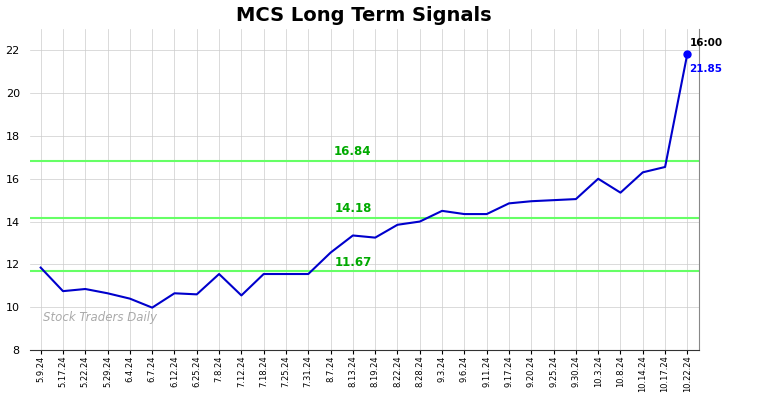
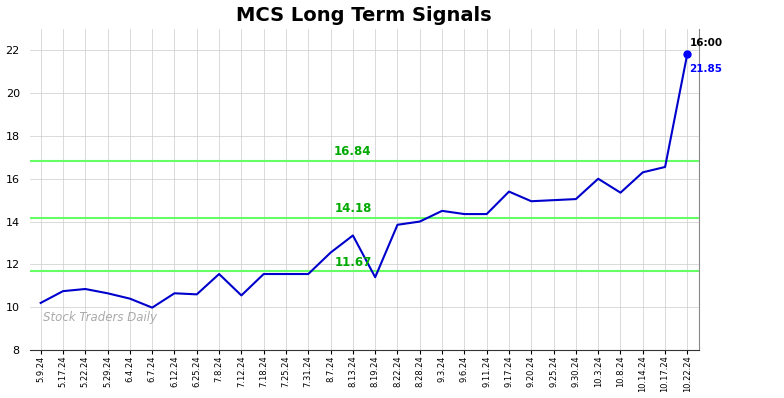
5.9.24: 11.85 -> 10.20
8.19.24: 13.25 -> 11.40
9.17.24: 14.85 -> 15.40
